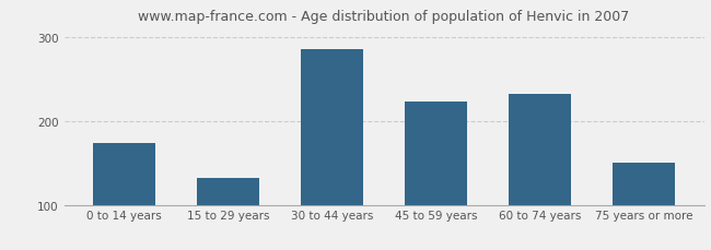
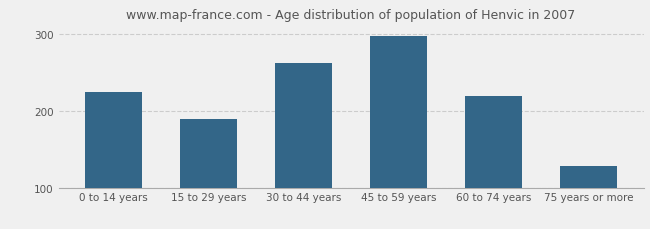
0 to 14 years: 174 -> 225
15 to 29 years: 132 -> 190
30 to 44 years: 286 -> 262
45 to 59 years: 224 -> 298
60 to 74 years: 232 -> 220
75 years or more: 150 -> 128
